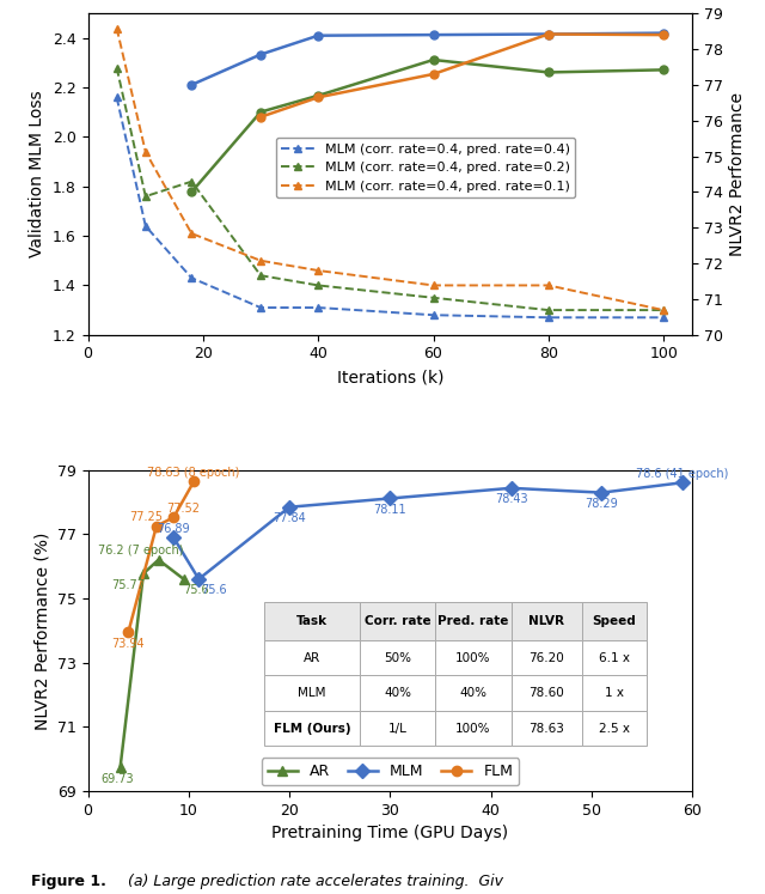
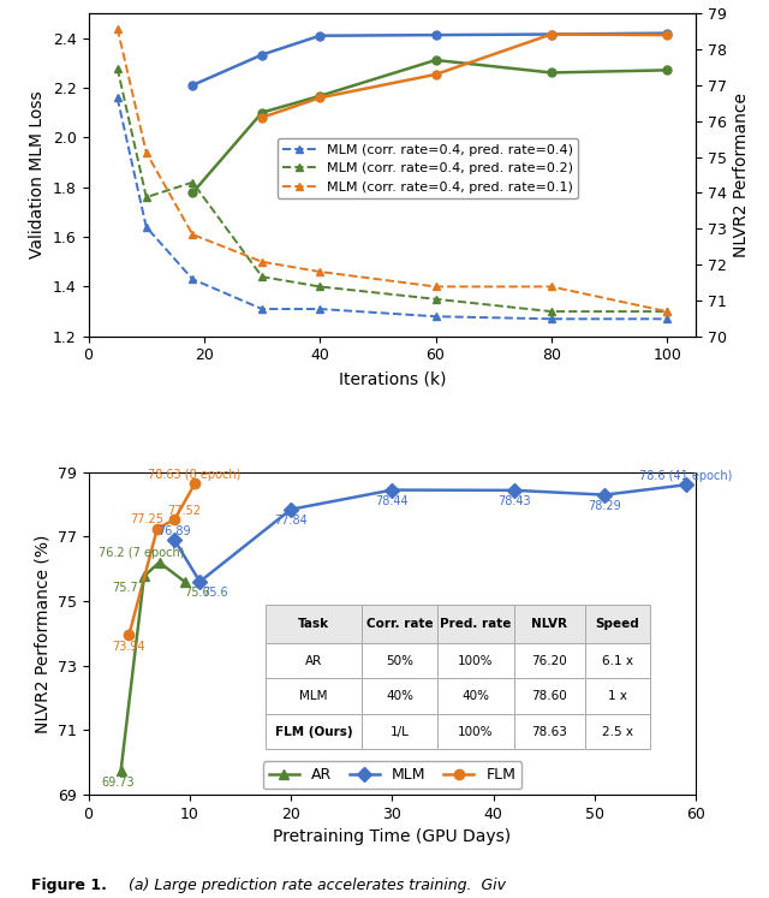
MLM/30: 78.11 -> 78.44
